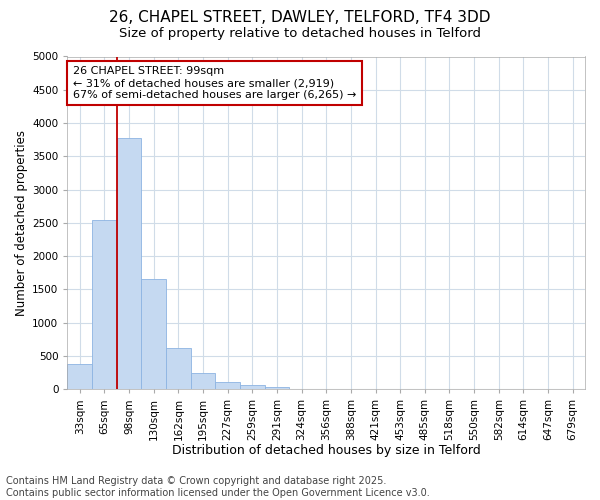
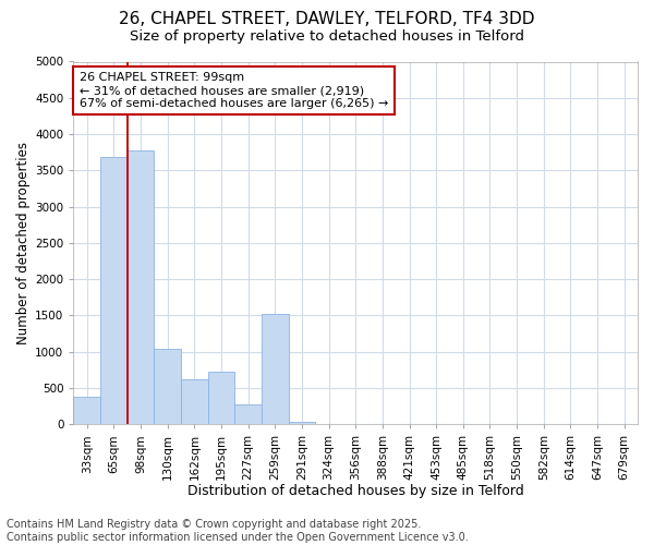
65sqm: 2550 -> 3680
130sqm: 1650 -> 1040
195sqm: 240 -> 720
227sqm: 110 -> 280
259sqm: 60 -> 1520
